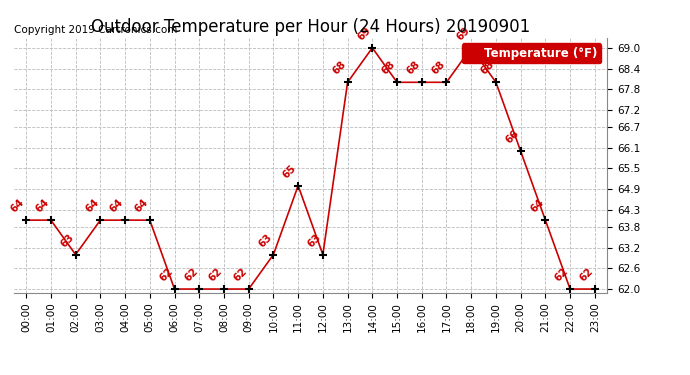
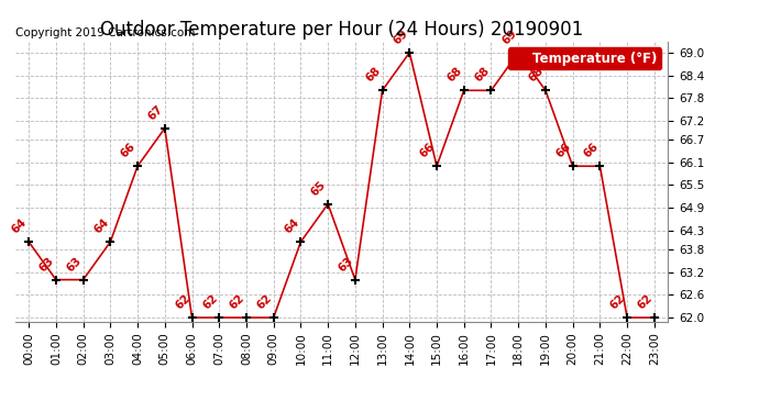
01:00: 64 -> 63
04:00: 64 -> 66
05:00: 64 -> 67
10:00: 63 -> 64
15:00: 68 -> 66
21:00: 64 -> 66
